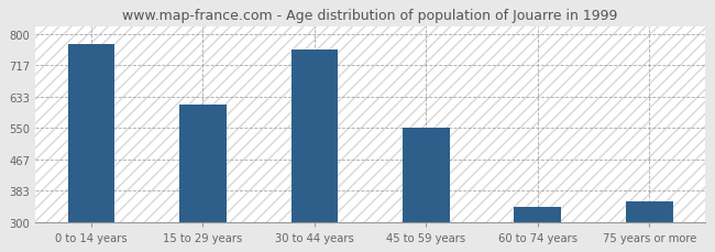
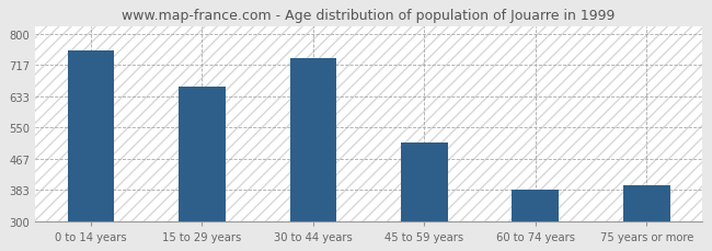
0 to 14 years: 775 -> 755
15 to 29 years: 612 -> 660
30 to 44 years: 758 -> 735
45 to 59 years: 551 -> 510
60 to 74 years: 341 -> 385
75 years or more: 356 -> 395
